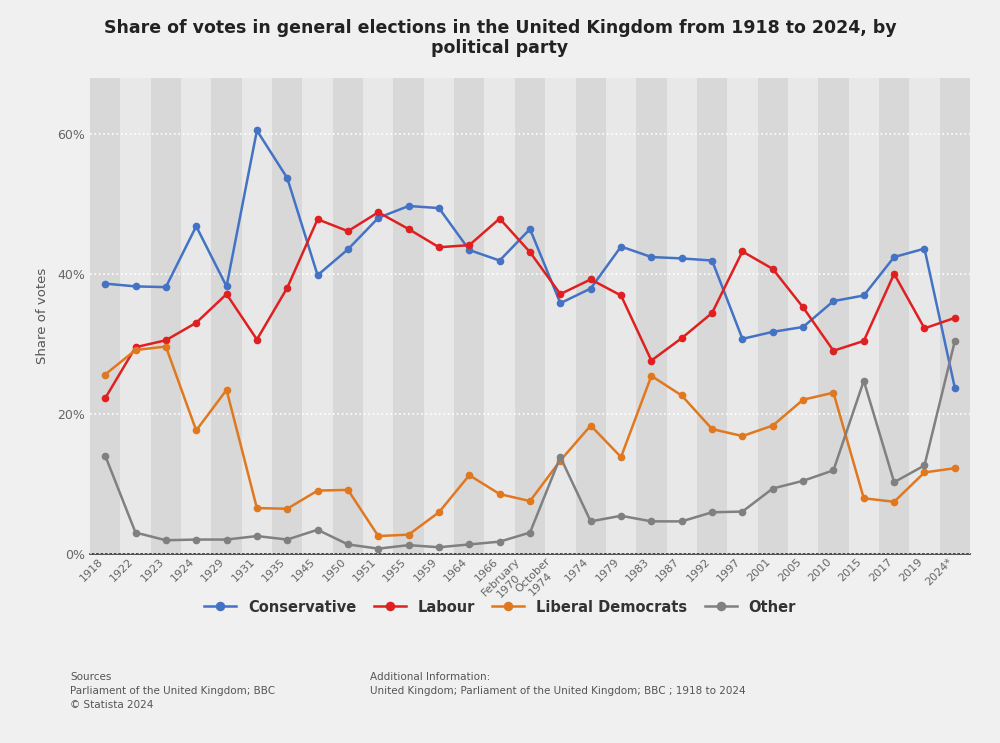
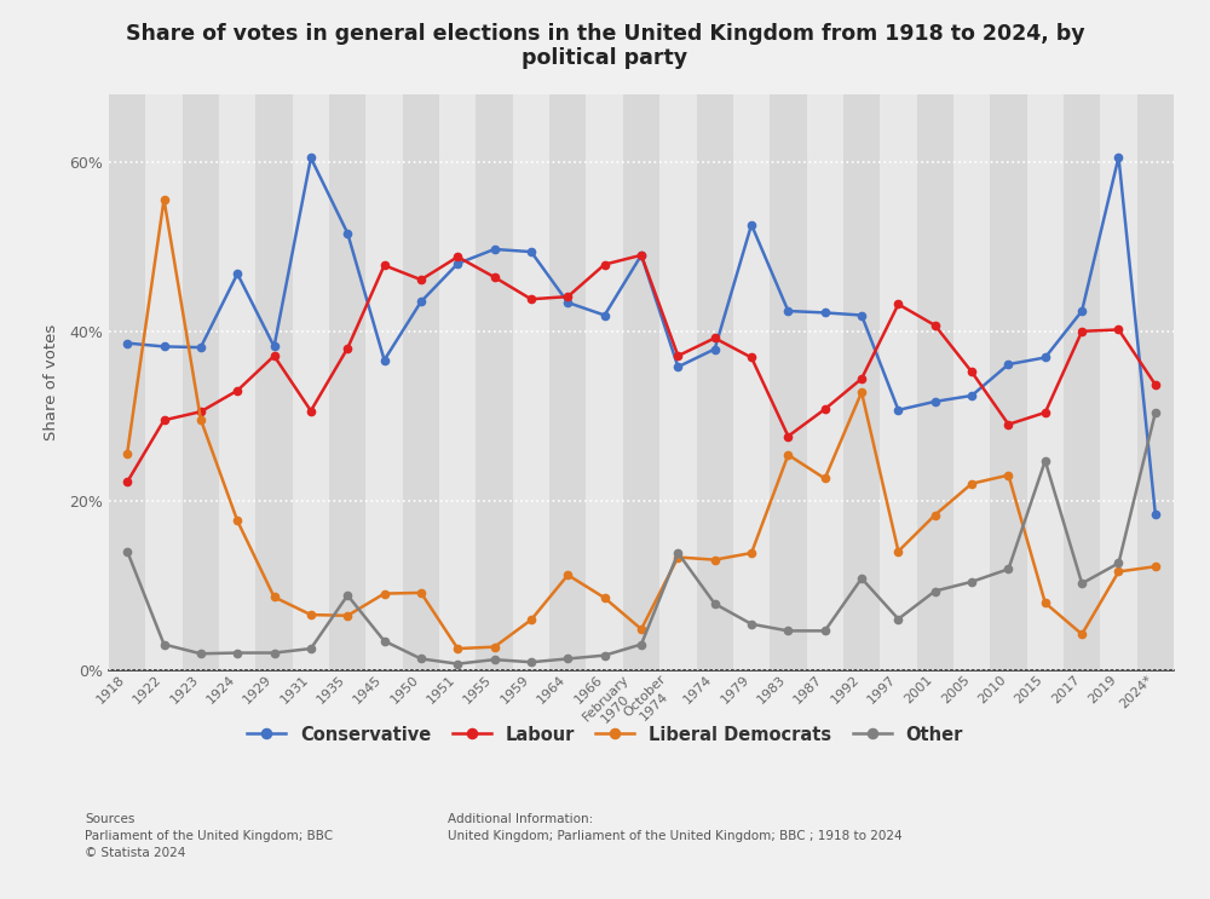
Liberal Democrats/1922: 29.1% -> 55.6%
Liberal Democrats/1929: 23.4% -> 8.6%
Conservative/1935: 53.7% -> 51.6%
Other/1935: 2.0% -> 8.8%
Conservative/1945: 39.8% -> 36.6%
Conservative/February 1970: 46.4% -> 49.0%
Labour/February 1970: 43.1% -> 49.0%
Liberal Democrats/February 1970: 7.5% -> 4.8%
Liberal Democrats/1974: 18.3% -> 13.0%
Other/1974: 4.6% -> 7.8%
Conservative/1979: 43.9% -> 52.6%
Liberal Democrats/1992: 17.8% -> 32.8%
Other/1992: 5.9% -> 10.8%
Liberal Democrats/1997: 16.8% -> 14.0%
Liberal Democrats/2017: 7.4% -> 4.2%
Conservative/2019: 43.6% -> 60.6%
Labour/2019: 32.2% -> 40.2%
Conservative/2024*: 23.7% -> 18.4%
